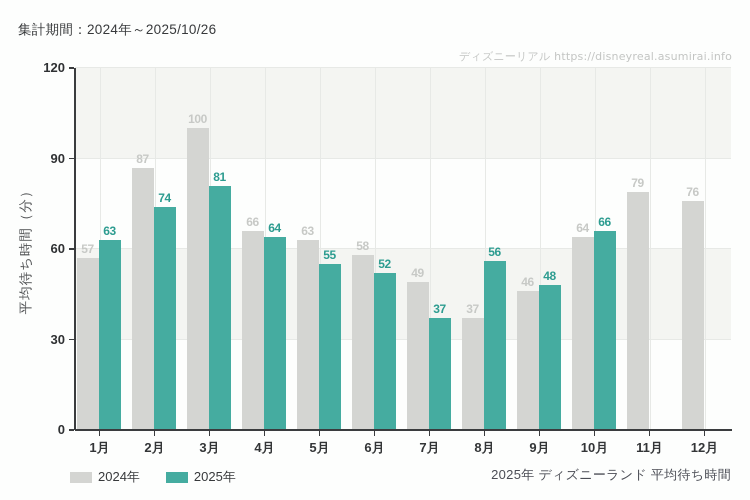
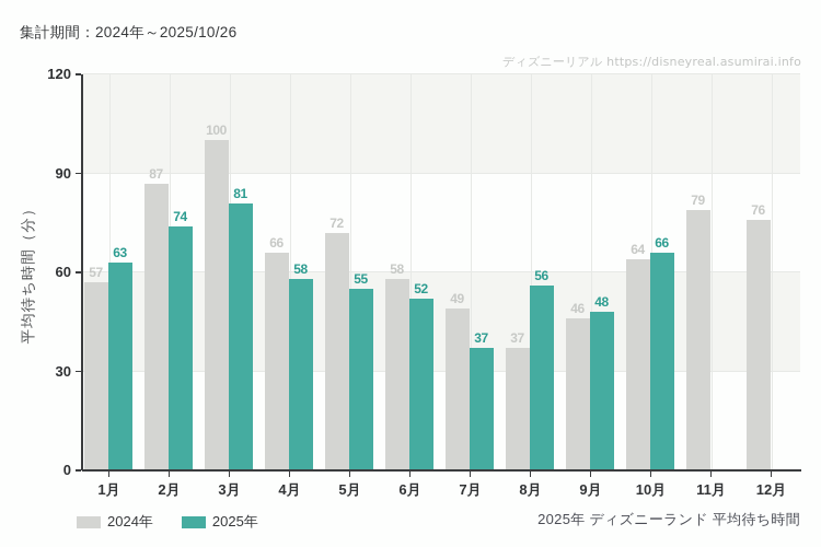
2025年/4月: 64 -> 58
2024年/5月: 63 -> 72
